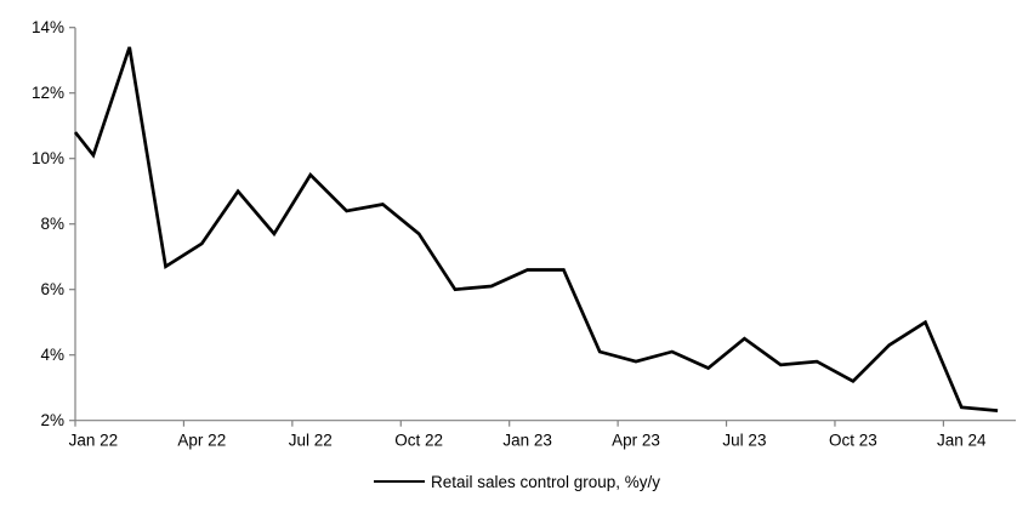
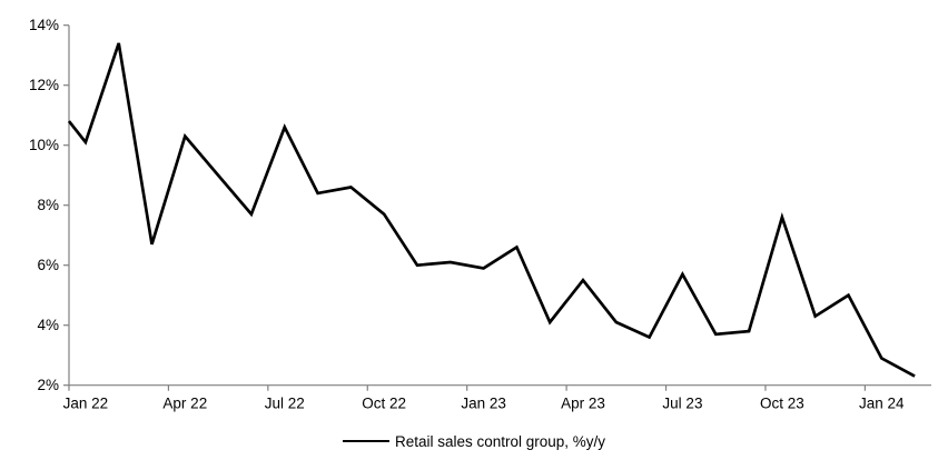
Apr 22: 7.4% -> 10.3%
Jul 22: 9.5% -> 10.6%
Jan 23: 6.6% -> 5.9%
Apr 23: 3.8% -> 5.5%
Jul 23: 4.5% -> 5.7%
Oct 23: 3.2% -> 7.6%
Jan 24: 2.4% -> 2.9%
